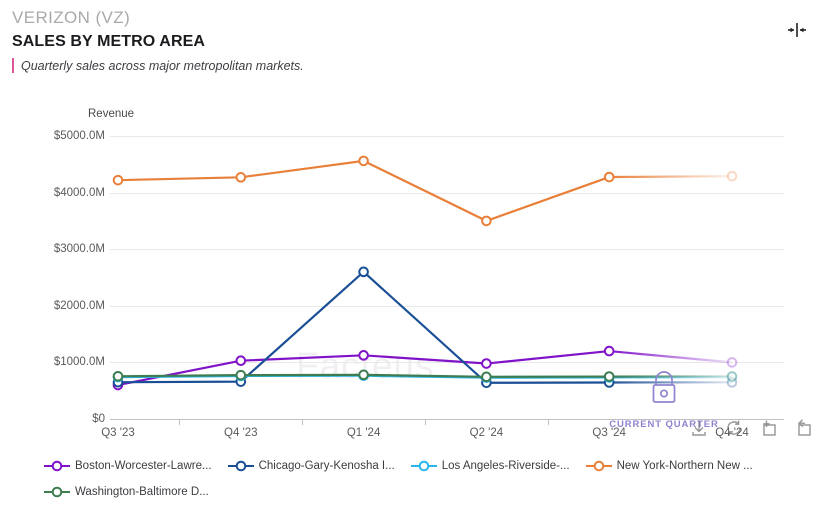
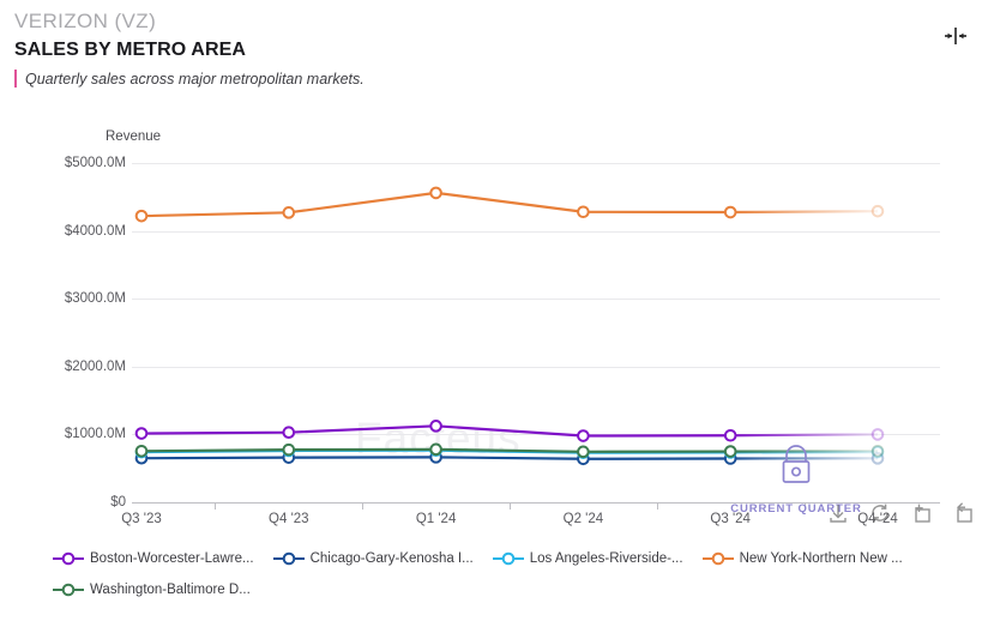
Boston-Worcester-Lawre.../Q3 '23: $600M -> $1000M
Chicago-Gary-Kenosha I.../Q1 '24: $2600M -> $700M
New York-Northern New .../Q2 '24: $3500M -> $4300M
Boston-Worcester-Lawre.../Q3 '24: $1200M -> $1000M
